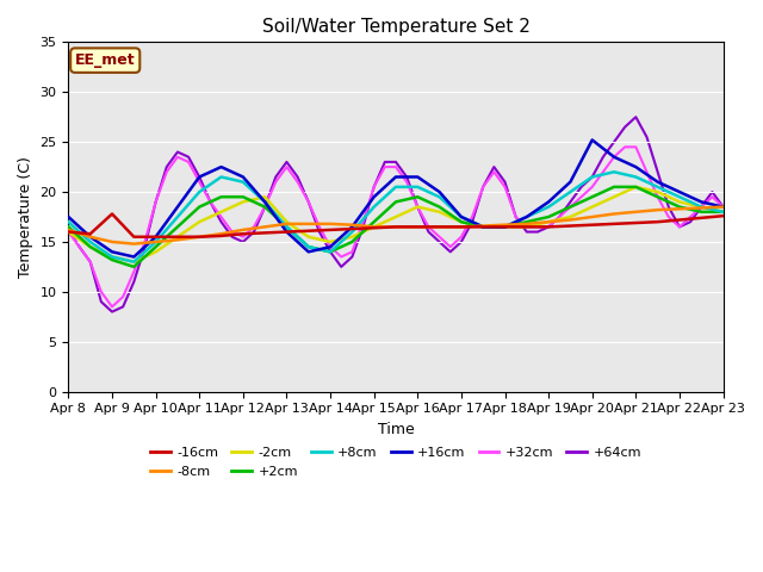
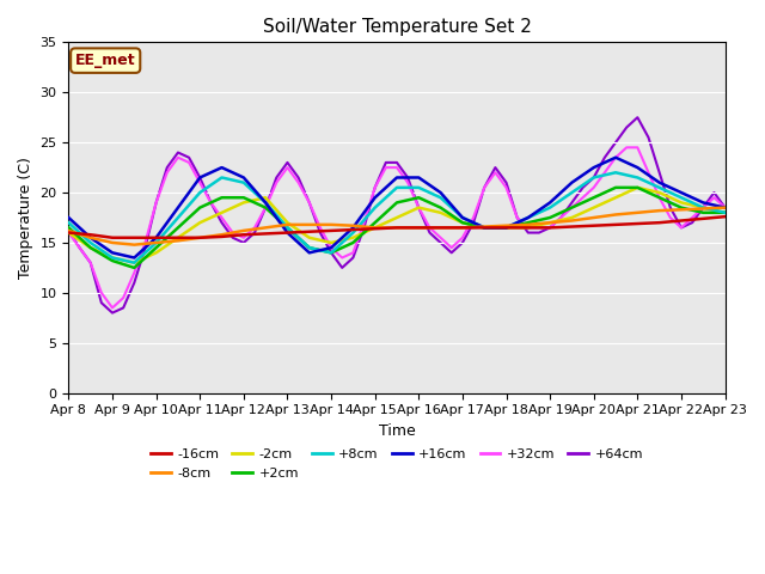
-16cm/Apr 9: 17.8 -> 15.5
+16cm/Apr 20: 25.2 -> 22.5
